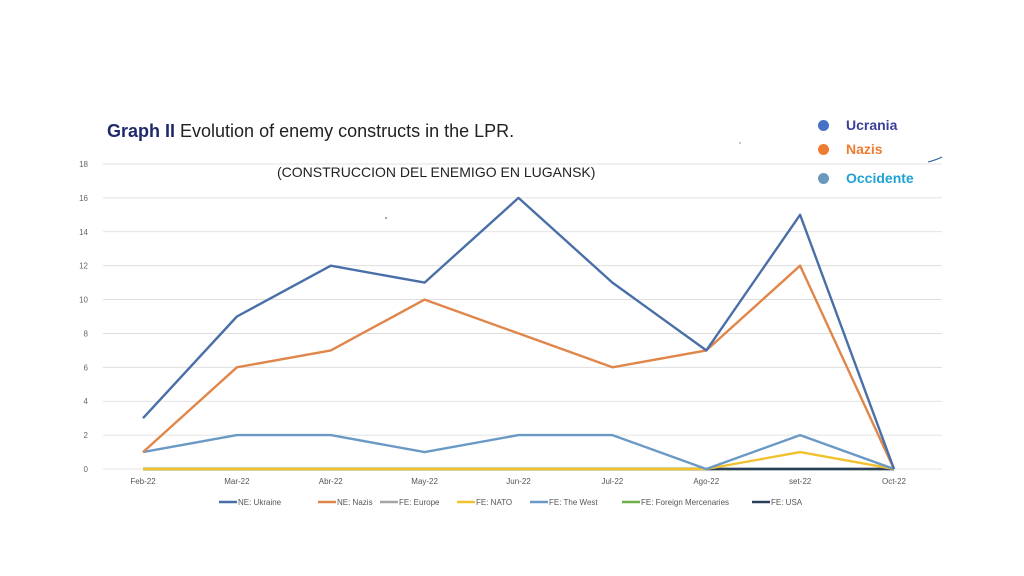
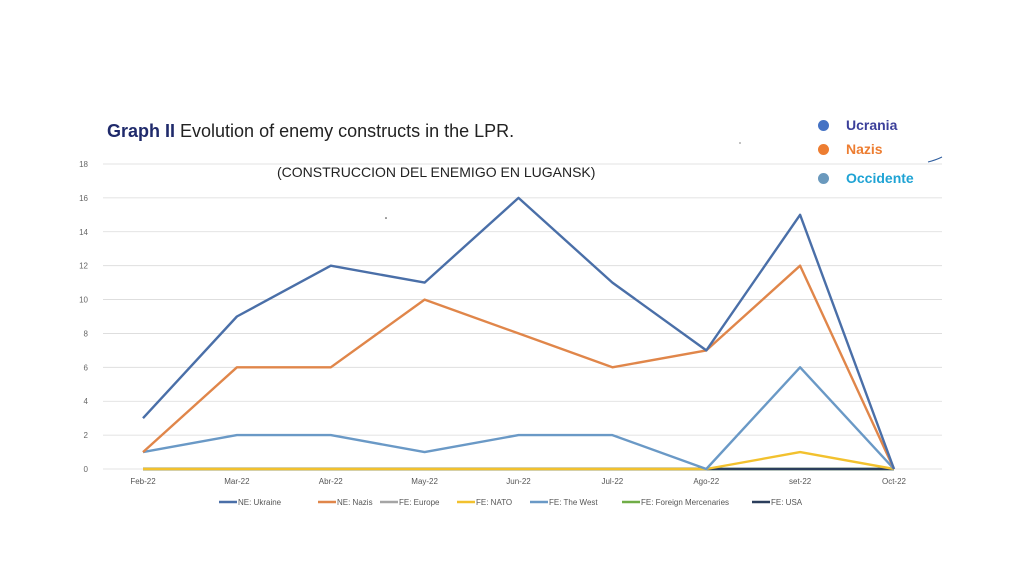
NE: Nazis/Abr-22: 7 -> 6
FE: The West/set-22: 2 -> 6
